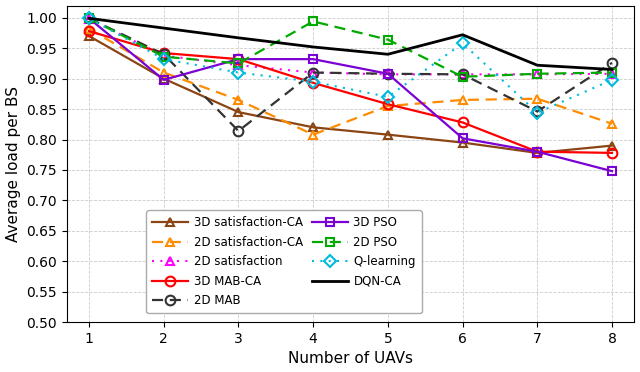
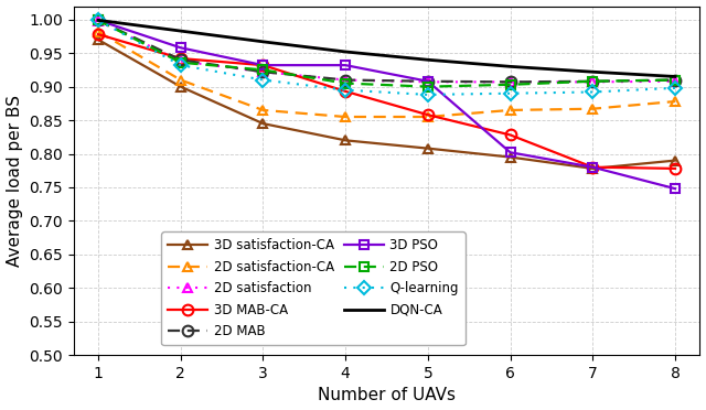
3D PSO/2: 0.898 -> 0.958
2D MAB/3: 0.814 -> 0.922
2D satisfaction-CA/4: 0.808 -> 0.855
2D PSO/4: 0.994 -> 0.905
2D PSO/5: 0.964 -> 0.900
Q-learning/5: 0.870 -> 0.888
Q-learning/6: 0.958 -> 0.890
DQN-CA/6: 0.972 -> 0.930
2D MAB/7: 0.846 -> 0.908
Q-learning/7: 0.844 -> 0.892
2D satisfaction-CA/8: 0.826 -> 0.878
2D MAB/8: 0.926 -> 0.910
